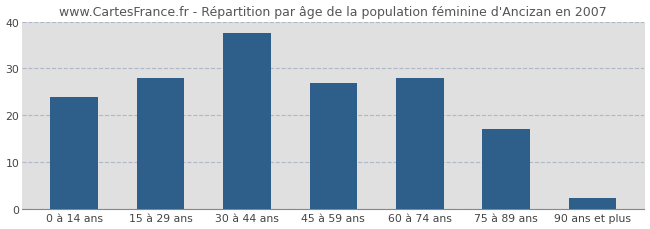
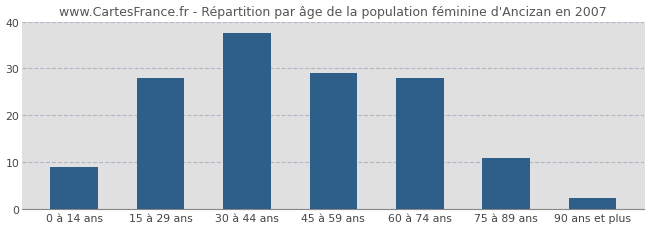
0 à 14 ans: 24.0 -> 9.0
45 à 59 ans: 27.0 -> 29.0
75 à 89 ans: 17.0 -> 11.0
